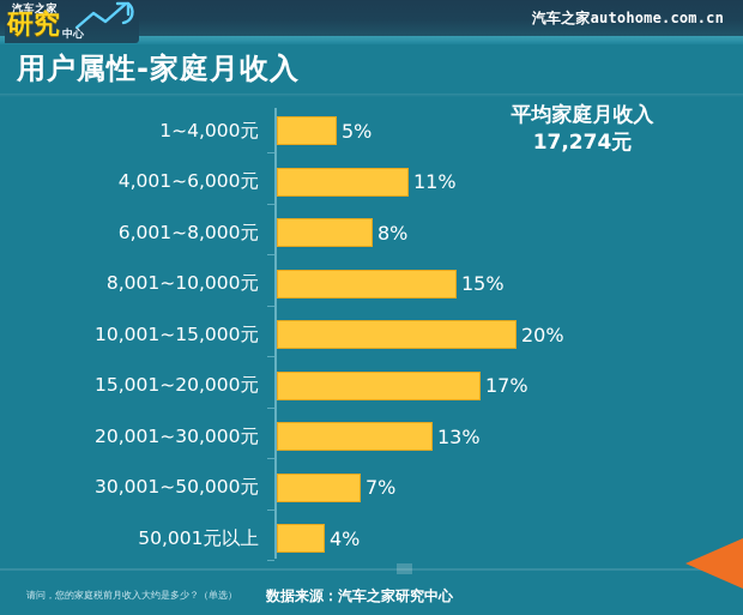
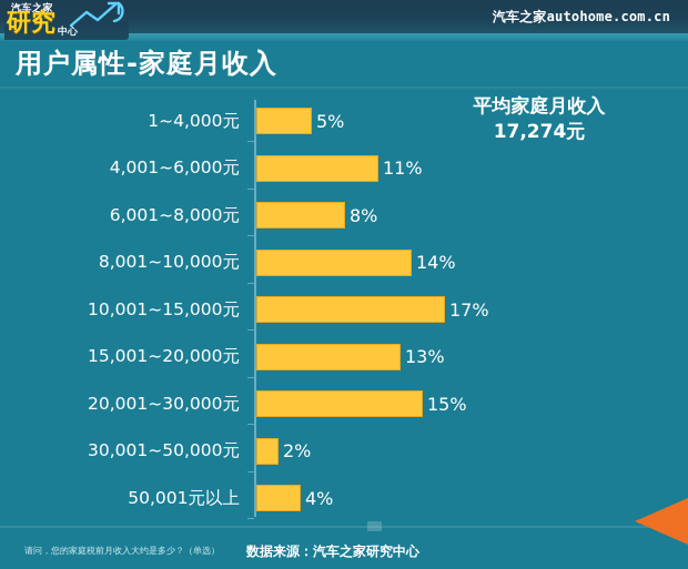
8,001~10,000元: 15% -> 14%
10,001~15,000元: 20% -> 17%
15,001~20,000元: 17% -> 13%
20,001~30,000元: 13% -> 15%
30,001~50,000元: 7% -> 2%
